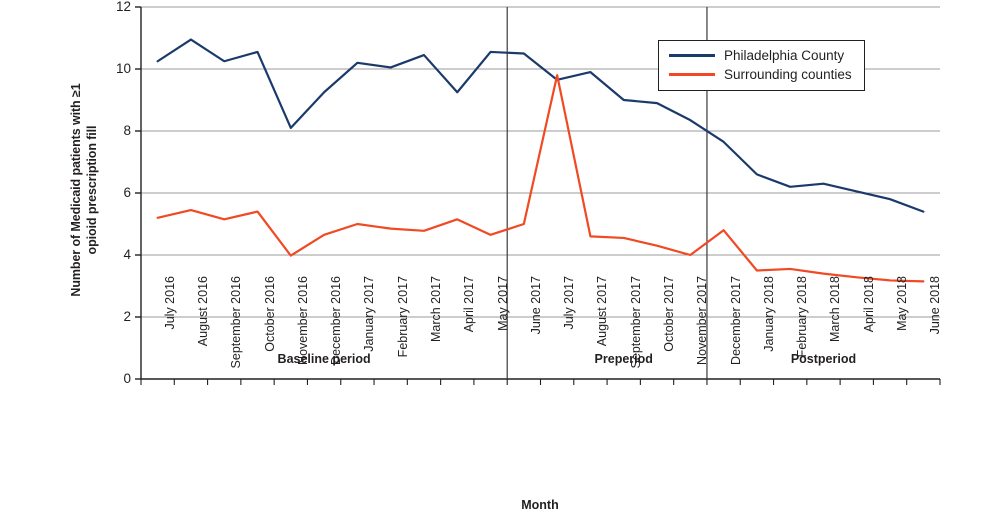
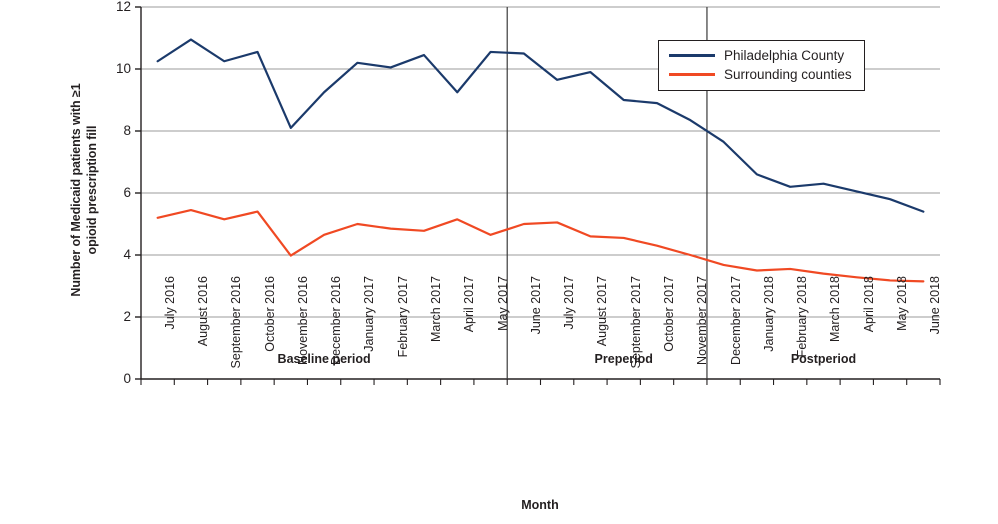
Surrounding counties/July 2017: 9.8 -> 5.0
Surrounding counties/December 2017: 4.8 -> 3.7
